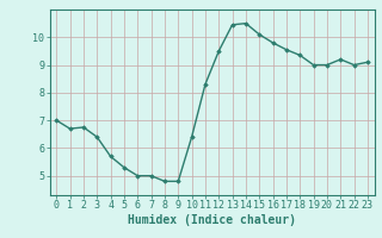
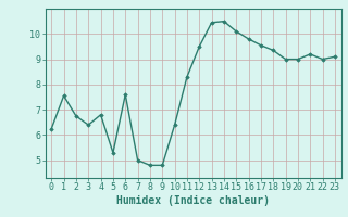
0: 7.00 -> 6.25
1: 6.70 -> 7.55
4: 5.70 -> 6.80
6: 5.00 -> 7.60
